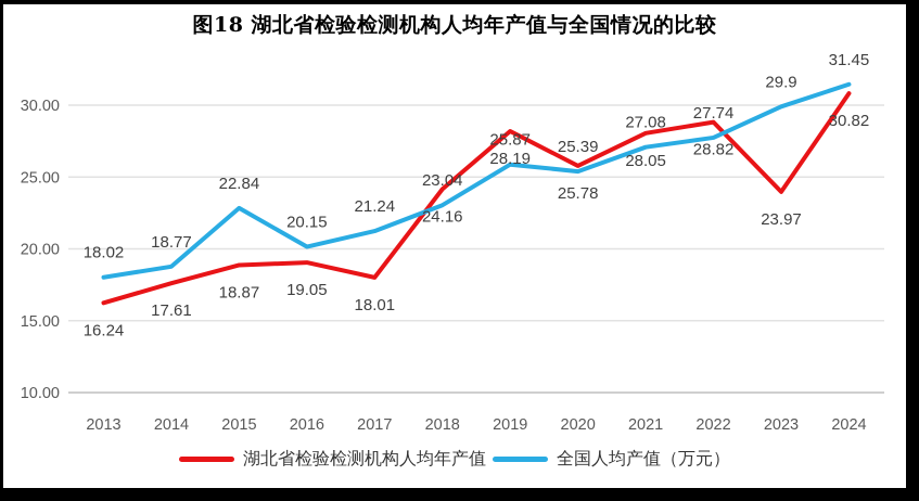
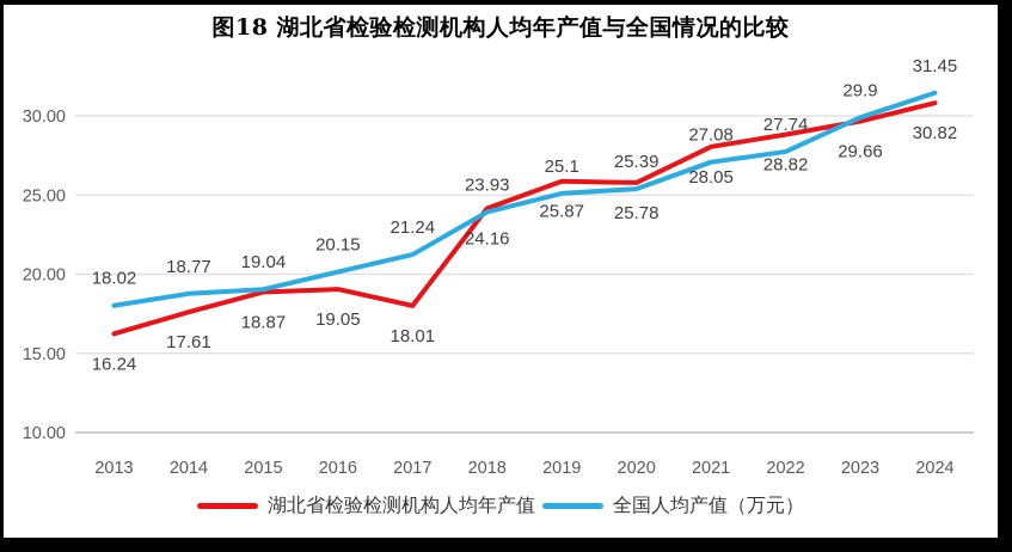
全国人均产值（万元）/2015: 22.84 -> 19.04
全国人均产值（万元）/2018: 23.04 -> 23.93
湖北省检验检测机构人均年产值/2019: 28.19 -> 25.87
全国人均产值（万元）/2019: 25.87 -> 25.1
湖北省检验检测机构人均年产值/2023: 23.97 -> 29.66
